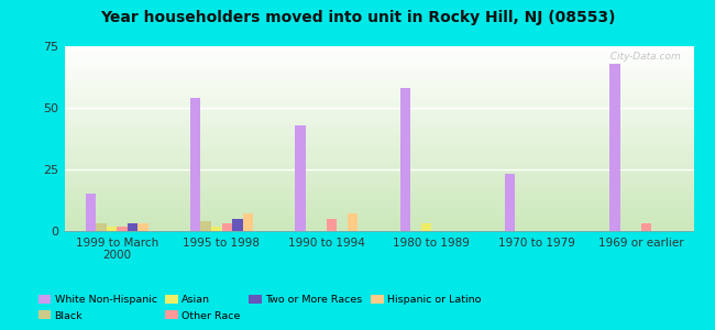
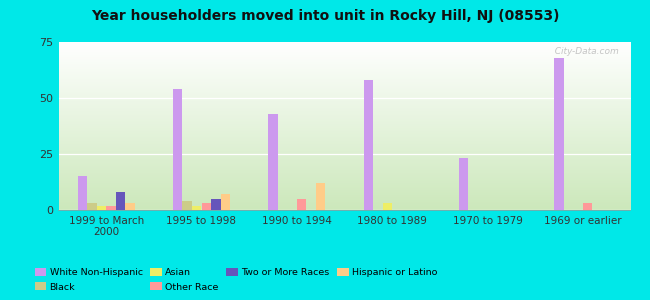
Two or More Races/1999 to March 2000: 3 -> 8
Hispanic or Latino/1990 to 1994: 7 -> 12
